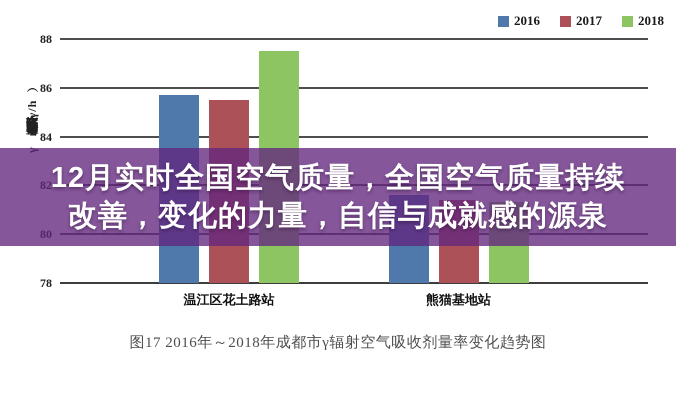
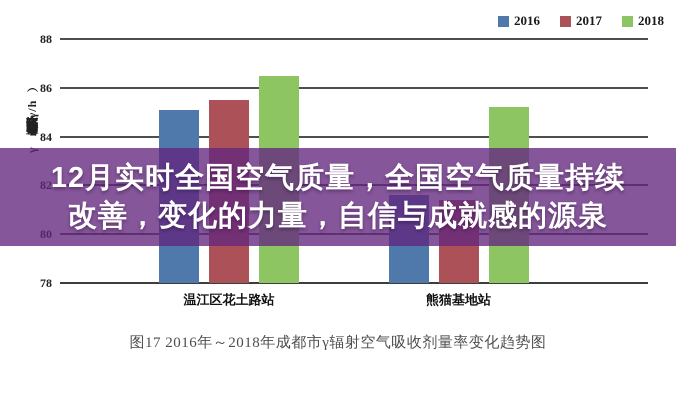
2016/温江区花土路站: 85.7 -> 85.1
2018/温江区花土路站: 87.5 -> 86.5
2018/熊猫基地站: 81.3 -> 85.2
